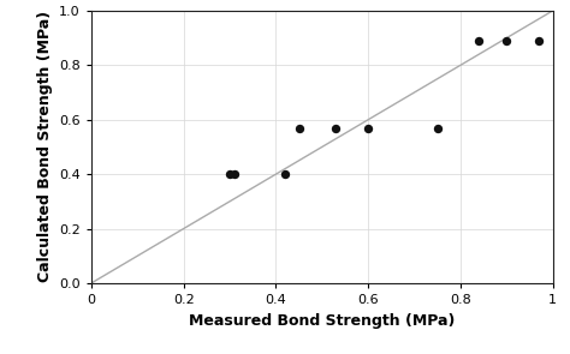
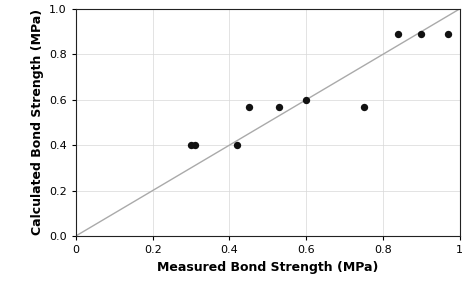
0.6: 0.57 -> 0.60
